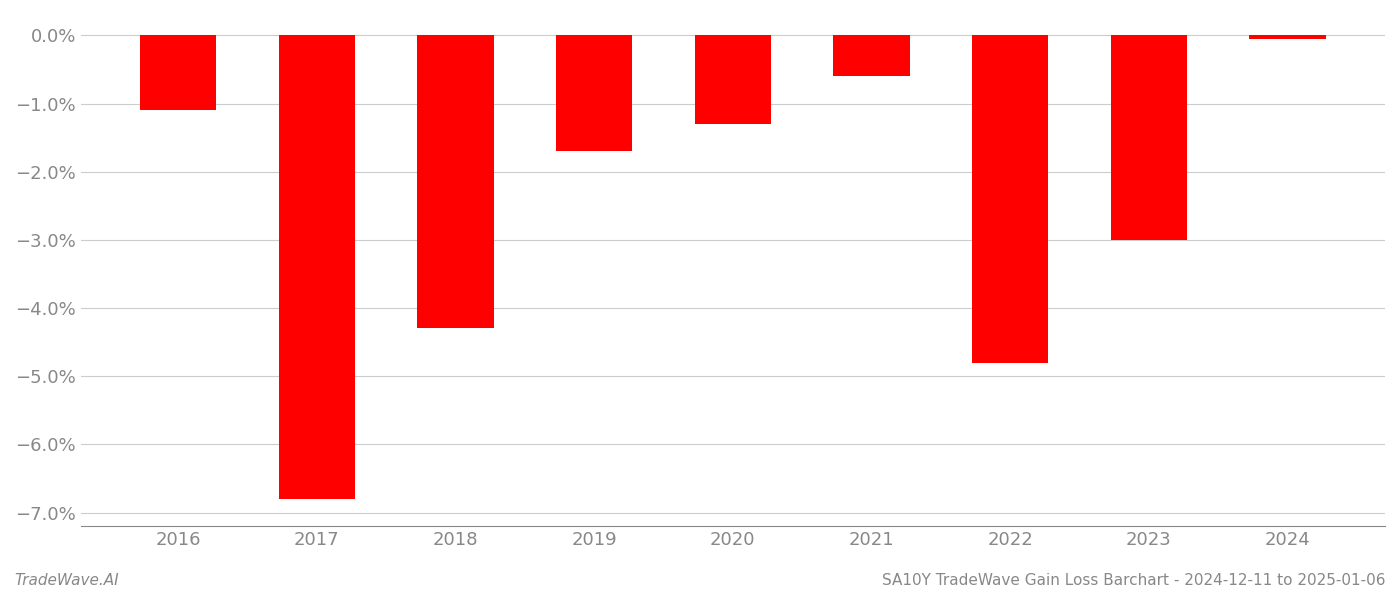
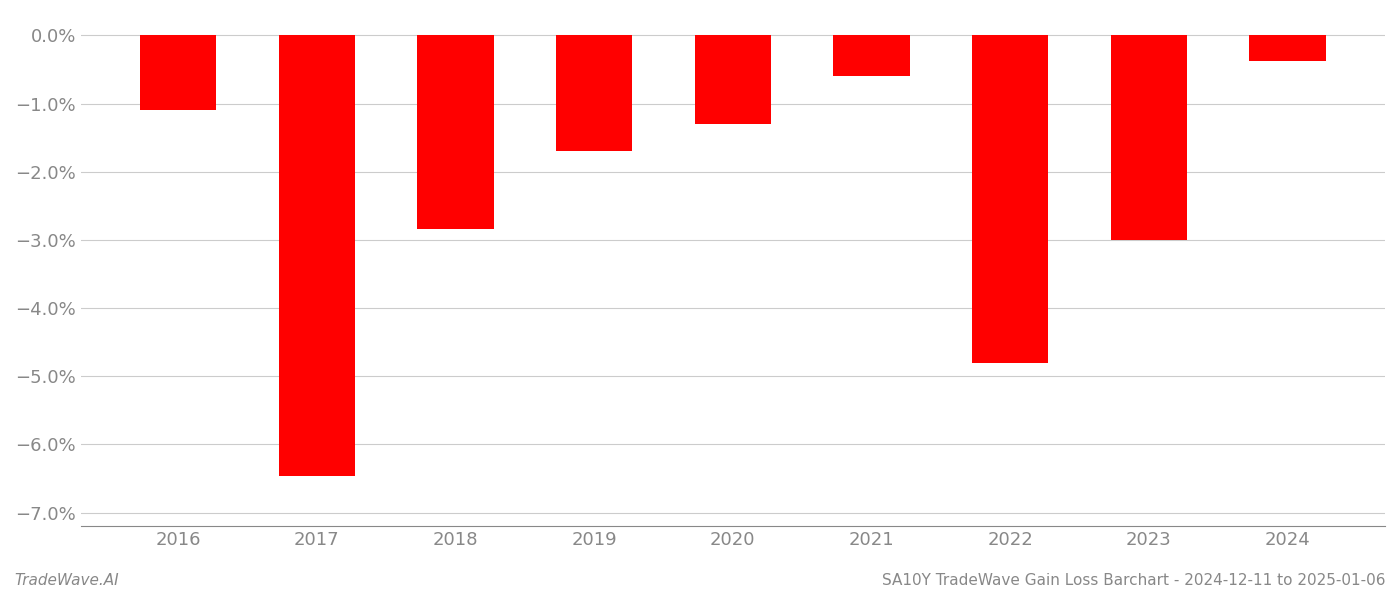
2017: -6.80% -> -6.46%
2018: -4.30% -> -2.84%
2024: -0.05% -> -0.38%
